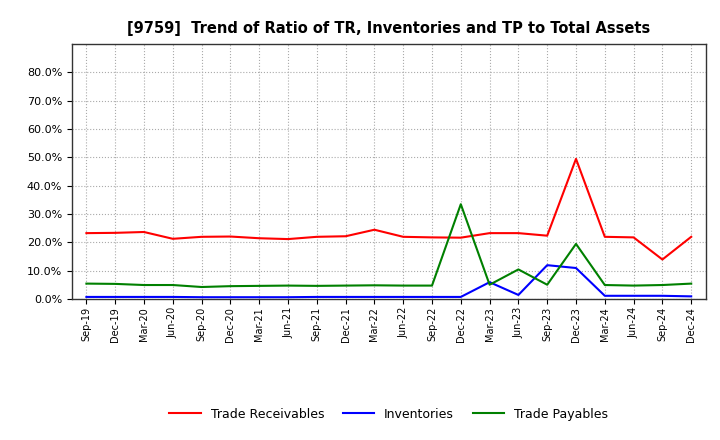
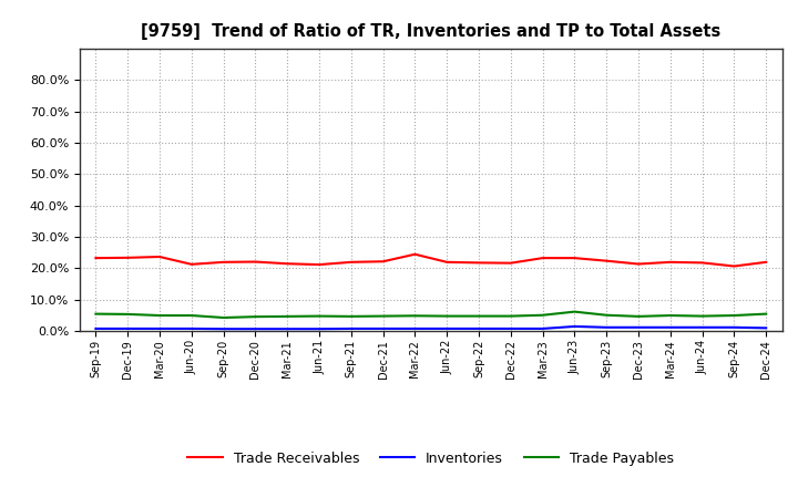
Trade Payables/Dec-22: 33.5% -> 4.8%
Inventories/Mar-23: 6.0% -> 0.8%
Trade Payables/Jun-23: 10.5% -> 6.2%
Inventories/Sep-23: 12.0% -> 1.2%
Trade Receivables/Dec-23: 49.5% -> 21.4%
Inventories/Dec-23: 11.0% -> 1.2%
Trade Payables/Dec-23: 19.5% -> 4.7%
Trade Receivables/Sep-24: 14.0% -> 20.7%
